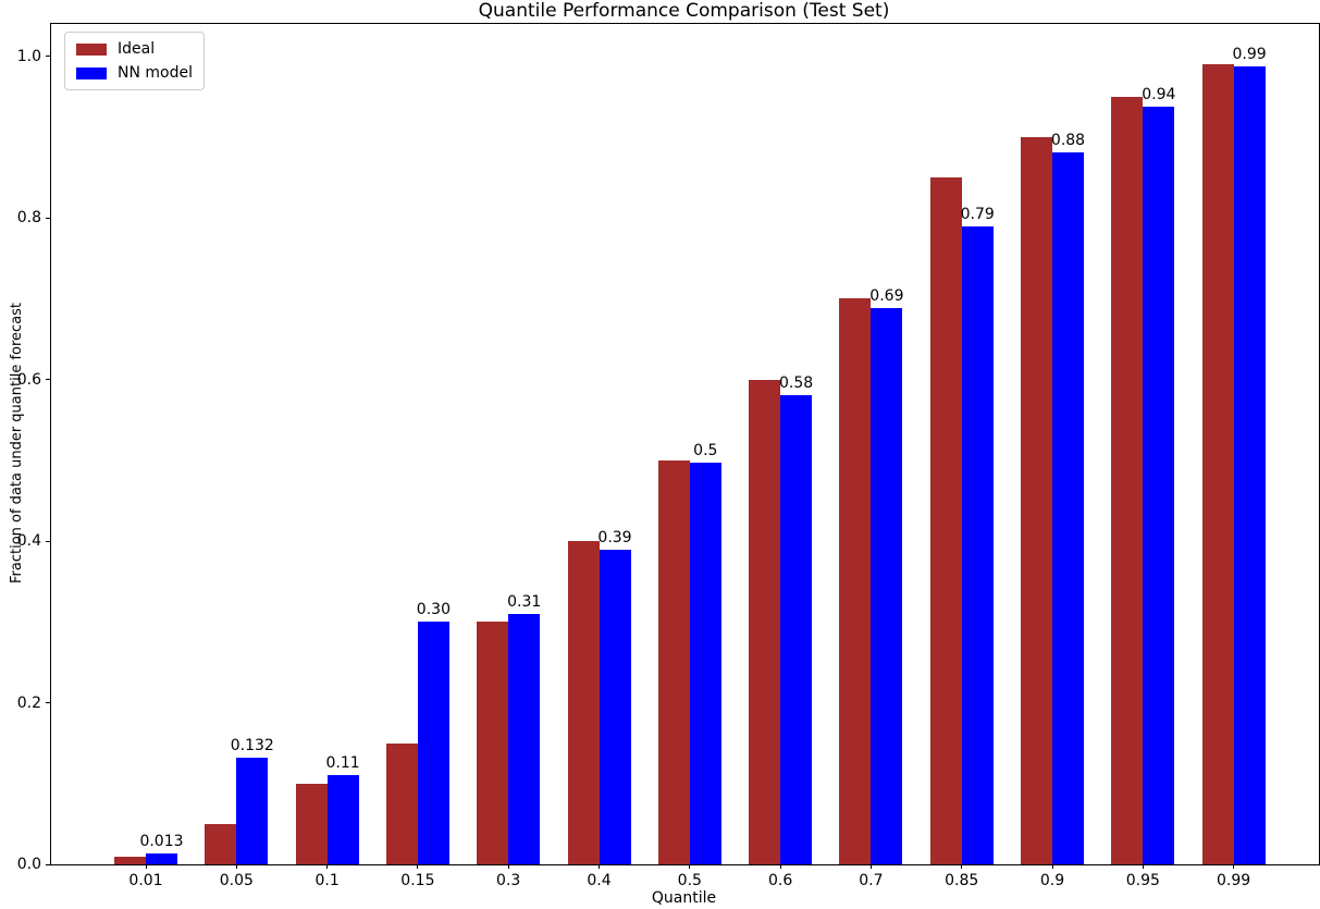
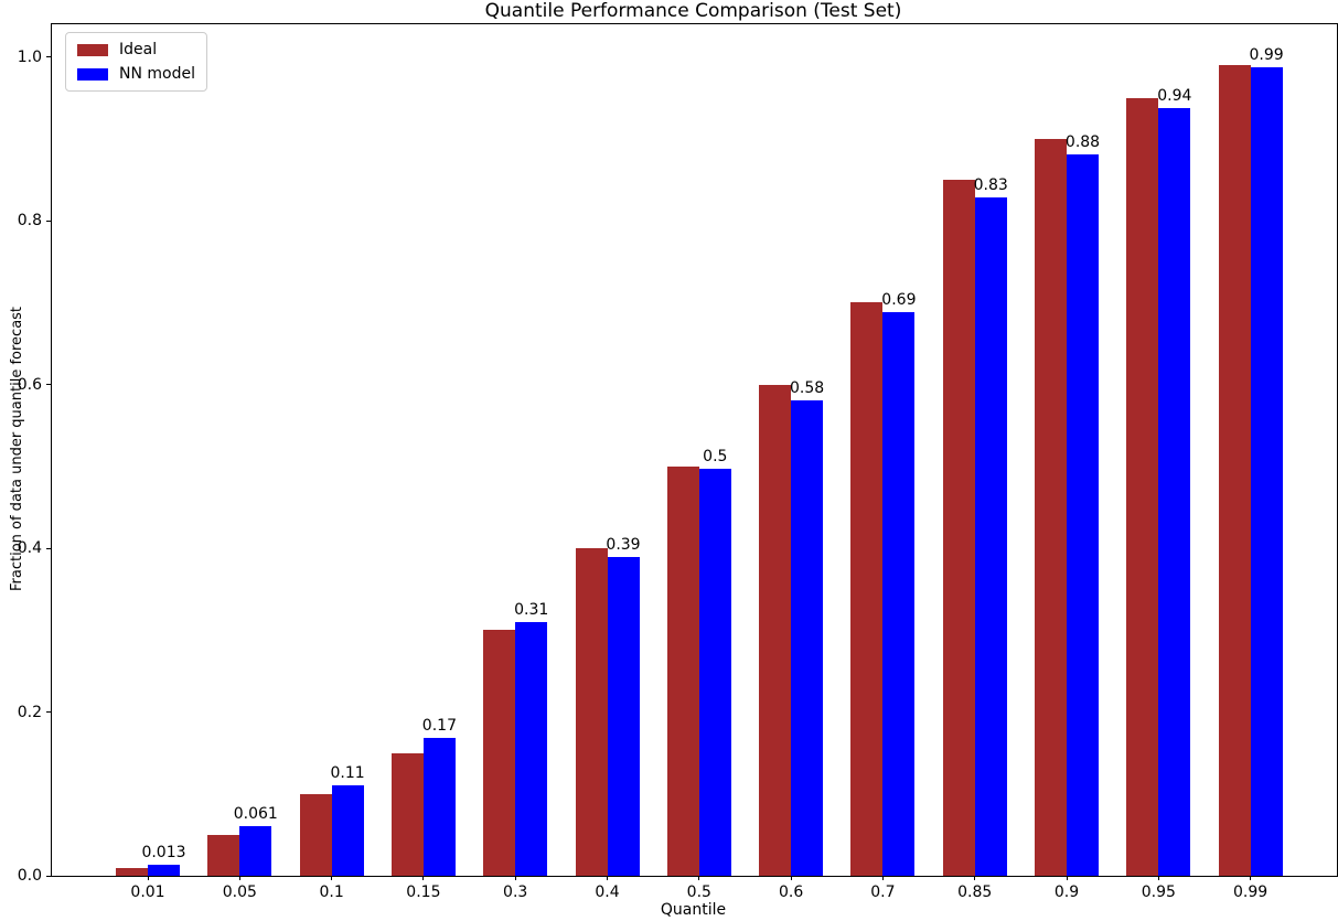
NN model/0.05: 0.132 -> 0.061
NN model/0.15: 0.30 -> 0.17
NN model/0.85: 0.79 -> 0.83
